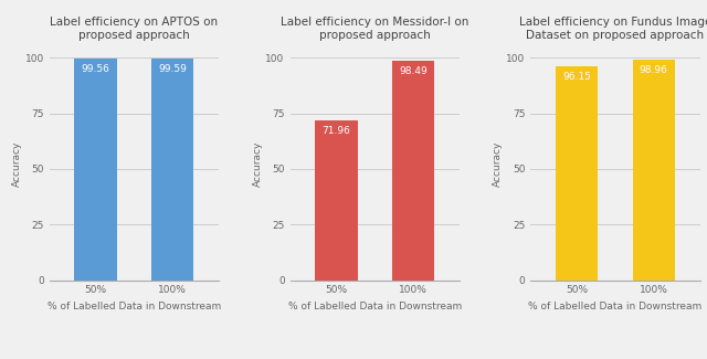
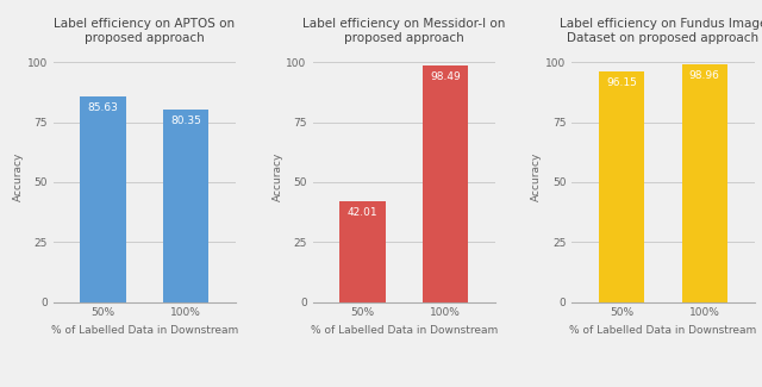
Label efficiency on APTOS on proposed approach/50%: 99.56 -> 85.63
Label efficiency on APTOS on proposed approach/100%: 99.59 -> 80.35
Label efficiency on Messidor-I on proposed approach/50%: 71.96 -> 42.01
